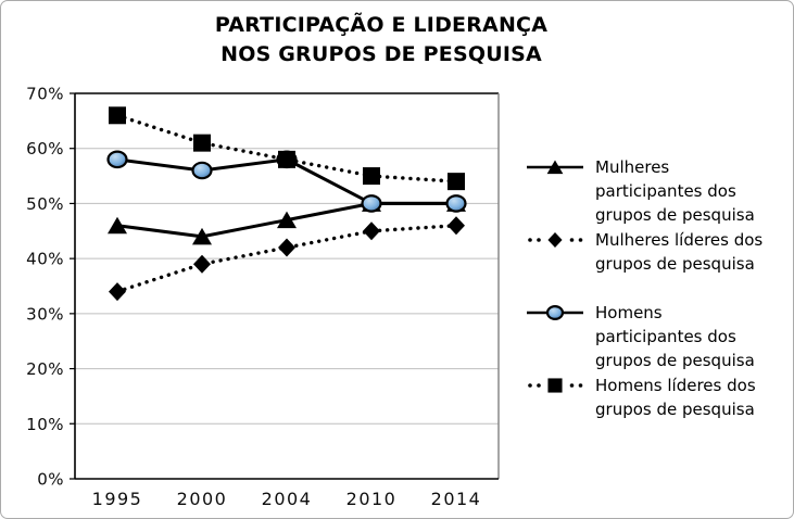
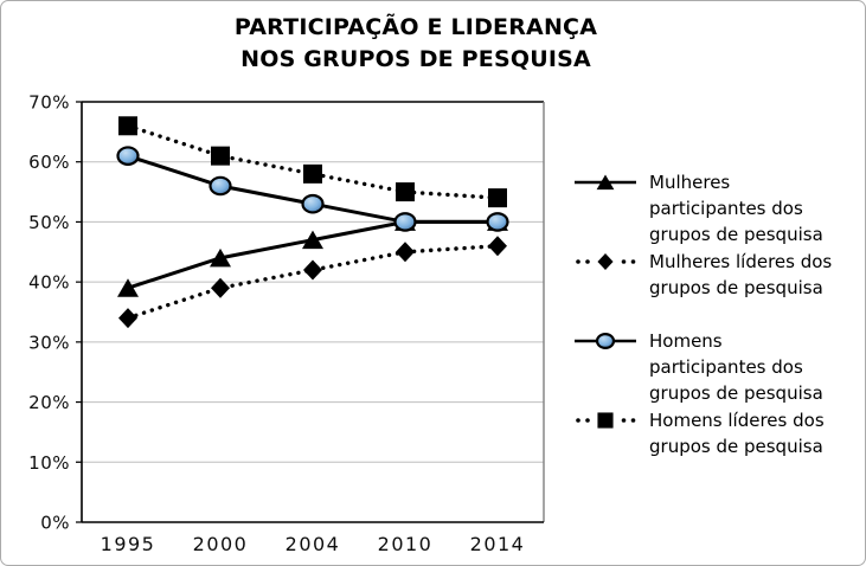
Mulheres participantes dos grupos de pesquisa/1995: 46% -> 39%
Homens participantes dos grupos de pesquisa/1995: 58% -> 61%
Homens participantes dos grupos de pesquisa/2004: 58% -> 53%
